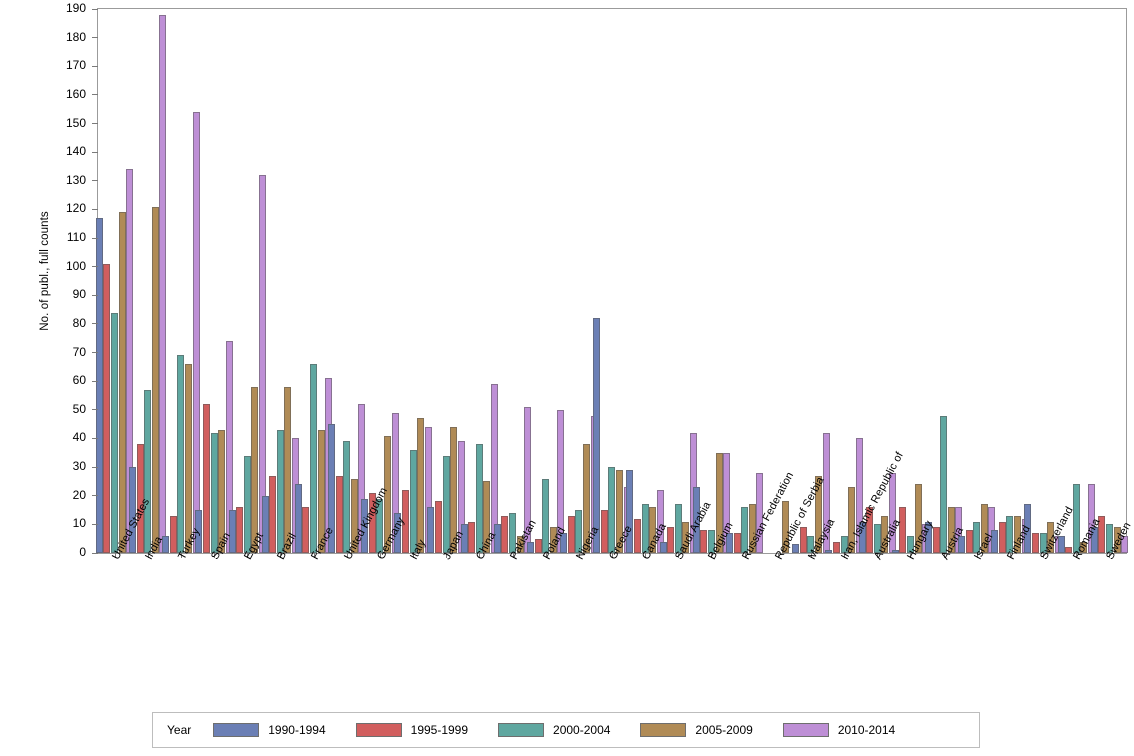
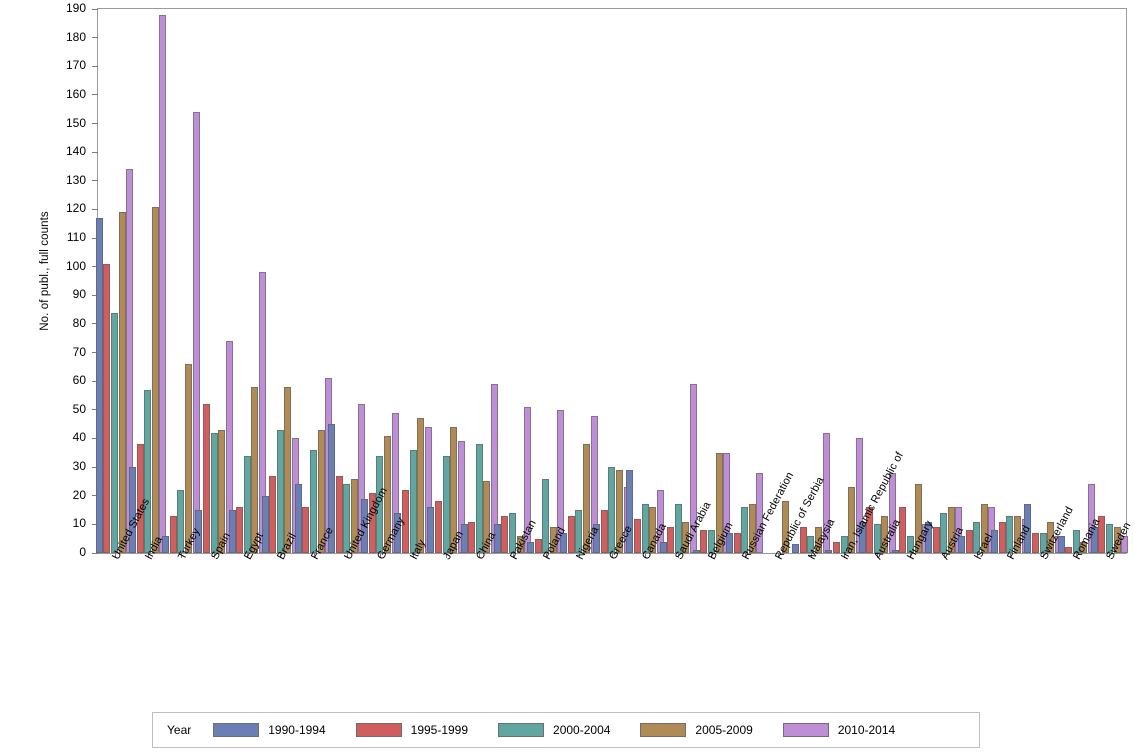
2000-2004/Turkey: 69 -> 22
2010-2014/Egypt: 132 -> 98
2000-2004/France: 66 -> 36
2000-2004/United Kingdom: 39 -> 24
2000-2004/Germany: 19 -> 34
1990-1994/Greece: 82 -> 10
2010-2014/Saudi Arabia: 42 -> 59
1990-1994/Belgium: 23 -> 1
2005-2009/Malaysia: 27 -> 9
2000-2004/Austria: 48 -> 14
2000-2004/Romania: 24 -> 8
